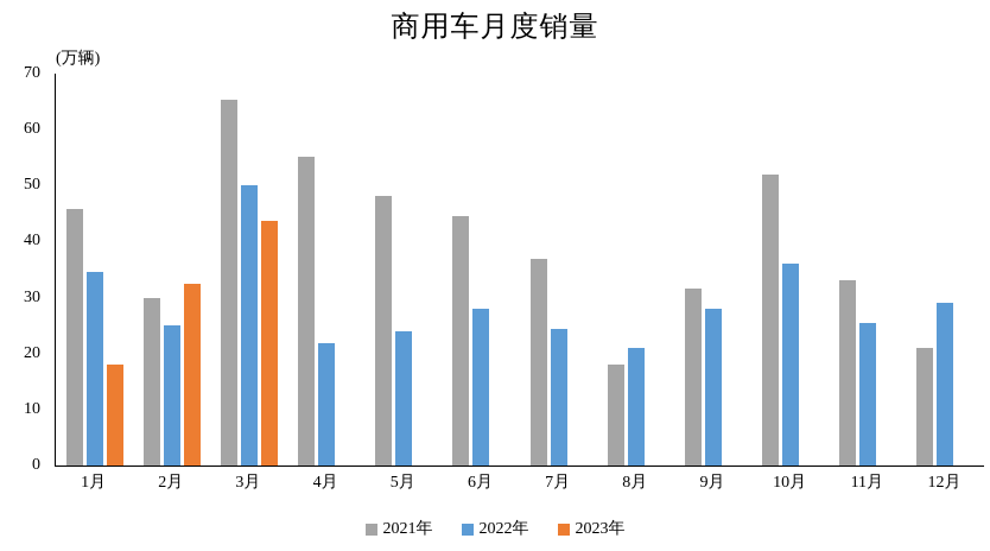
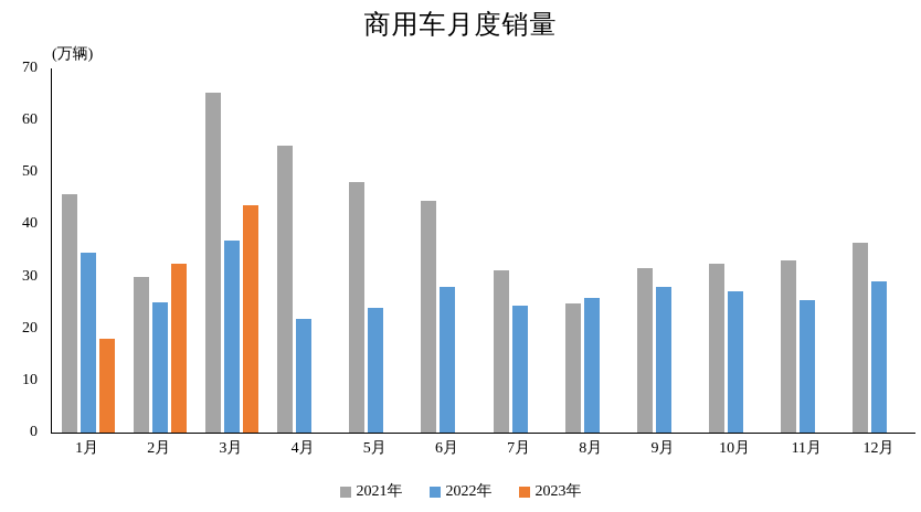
2022年/3月: 50 -> 37
2021年/7月: 37 -> 31
2021年/8月: 18 -> 25
2022年/8月: 21 -> 26
2021年/10月: 52 -> 32
2022年/10月: 36 -> 27
2021年/12月: 21 -> 36
